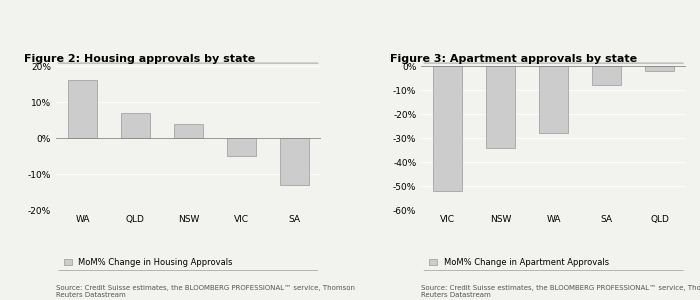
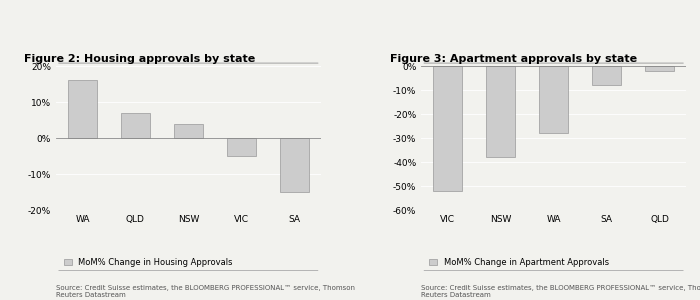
Figure 2: Housing approvals by state/SA: -13% -> -15%
Figure 3: Apartment approvals by state/NSW: -34% -> -38%
